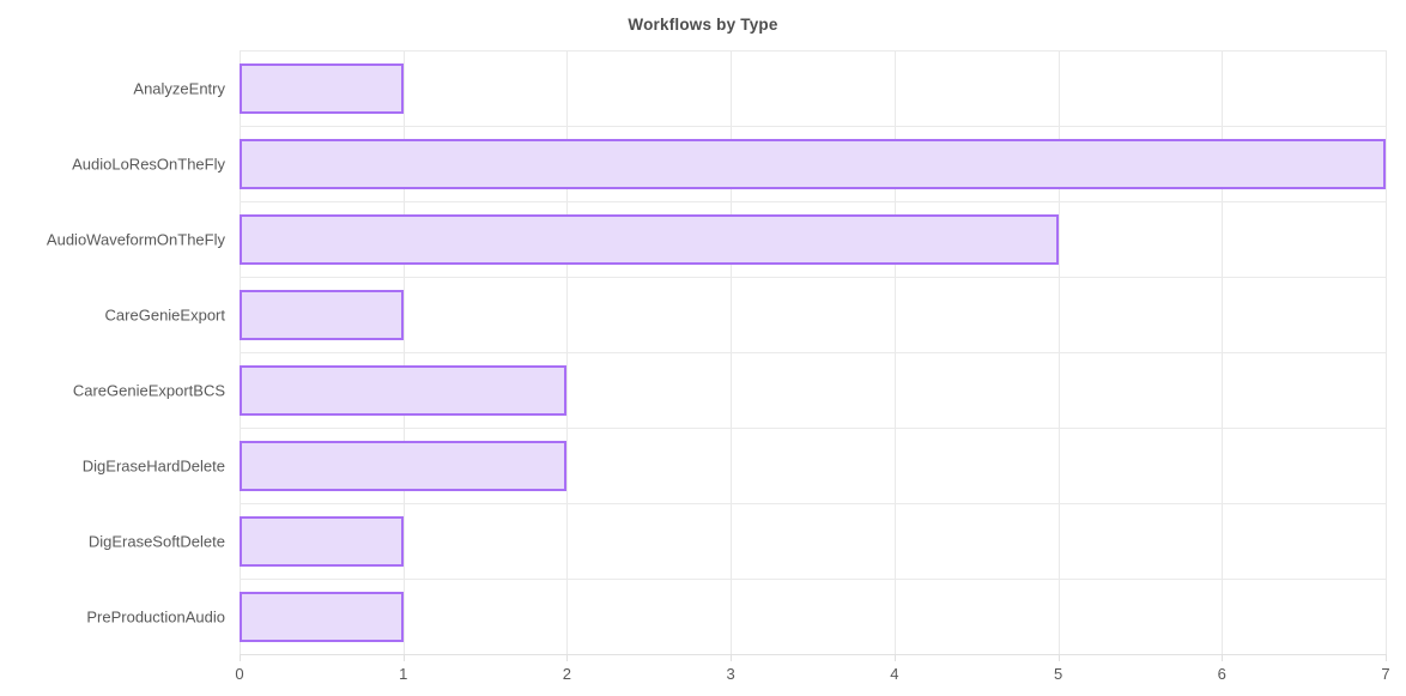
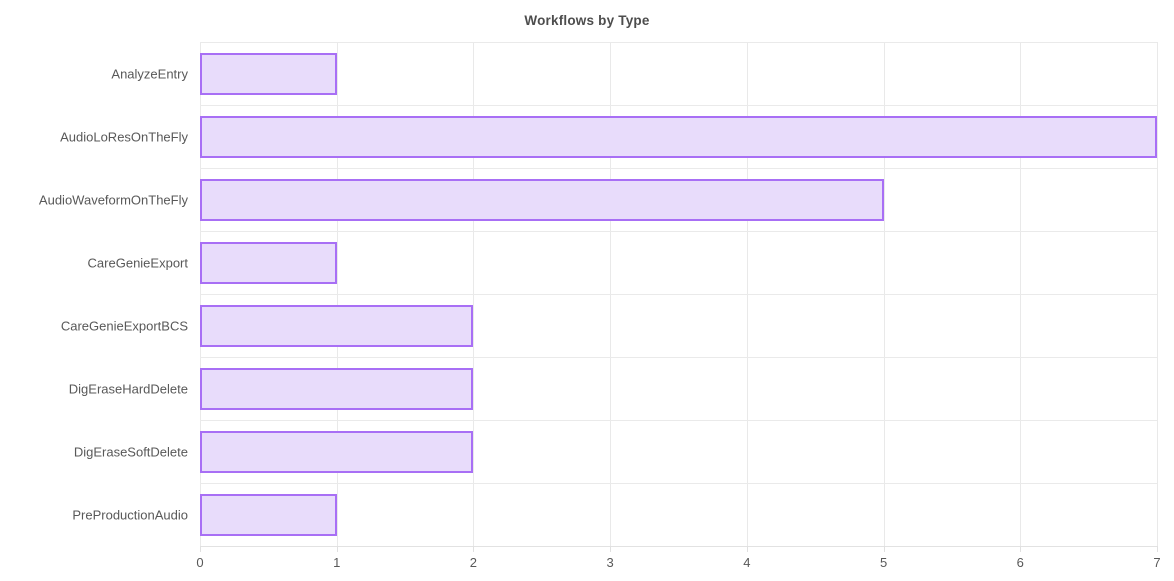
DigEraseSoftDelete: 1 -> 2
